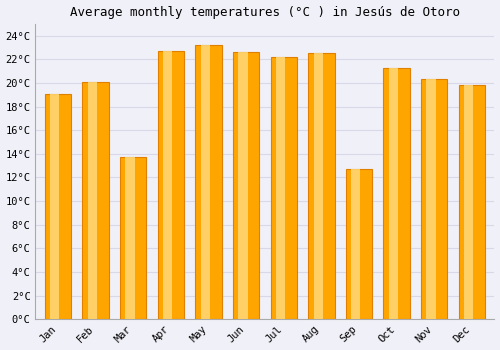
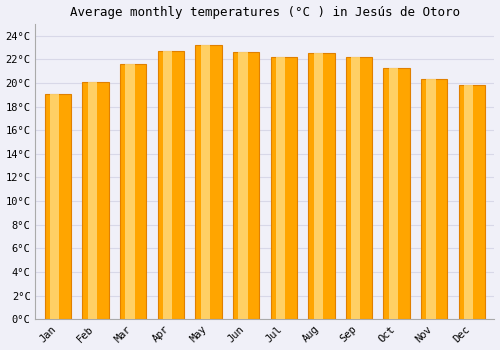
Mar: 13.7°C -> 21.6°C
Sep: 12.7°C -> 22.2°C
